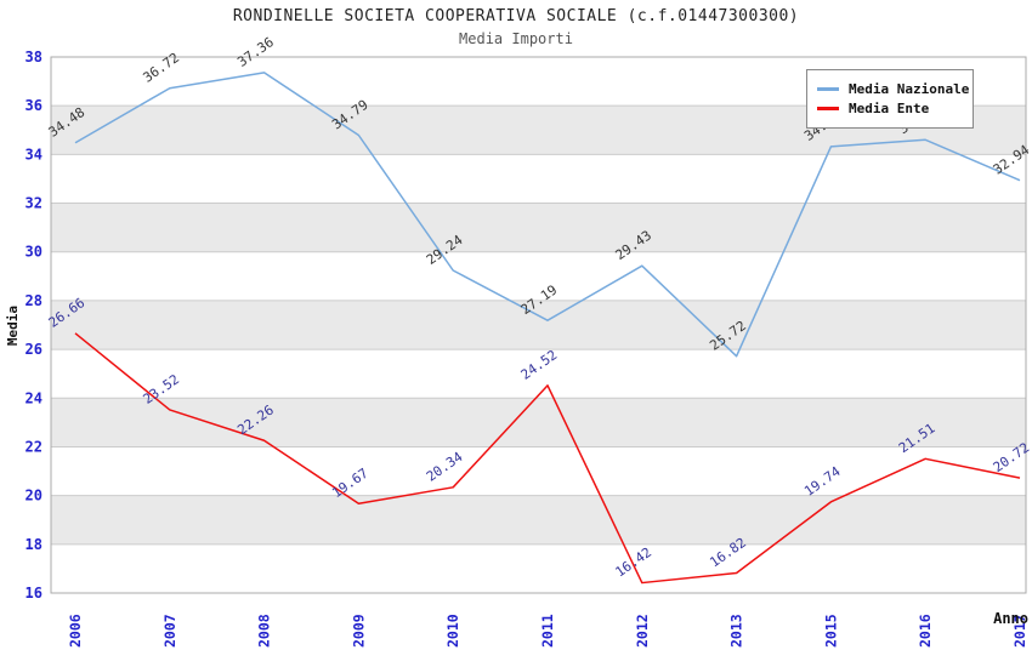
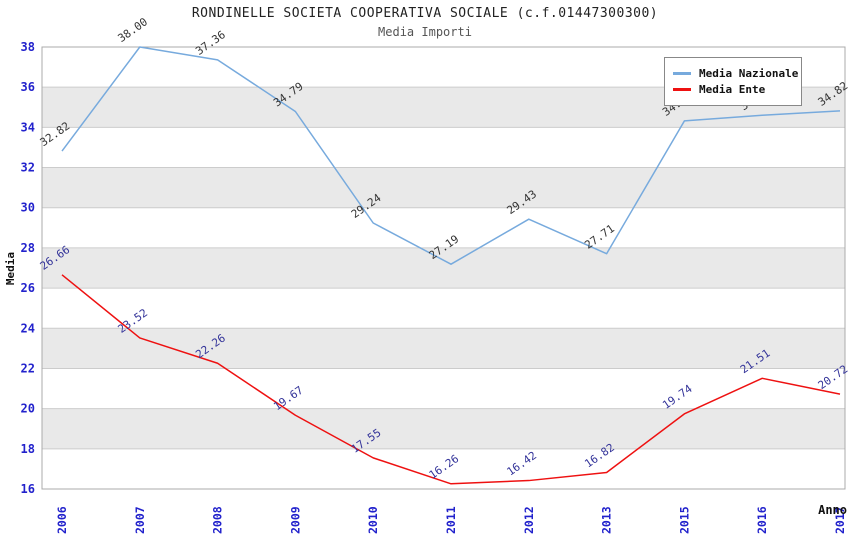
Media Nazionale/2006: 34.48 -> 32.82
Media Nazionale/2007: 36.72 -> 38.00
Media Ente/2010: 20.34 -> 17.55
Media Ente/2011: 24.52 -> 16.26
Media Nazionale/2013: 25.72 -> 27.71
Media Nazionale/2017: 32.94 -> 34.82
